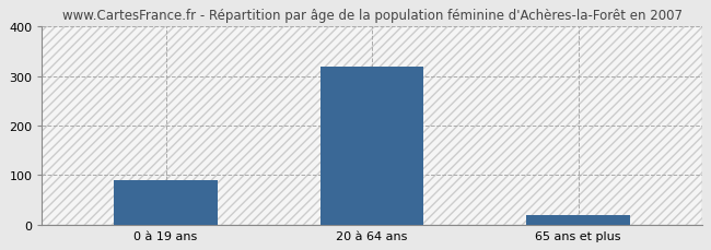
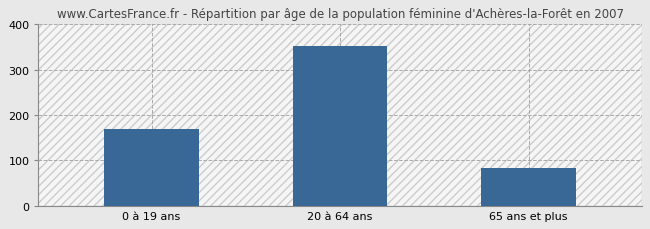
0 à 19 ans: 90 -> 170
20 à 64 ans: 320 -> 352
65 ans et plus: 20 -> 83
